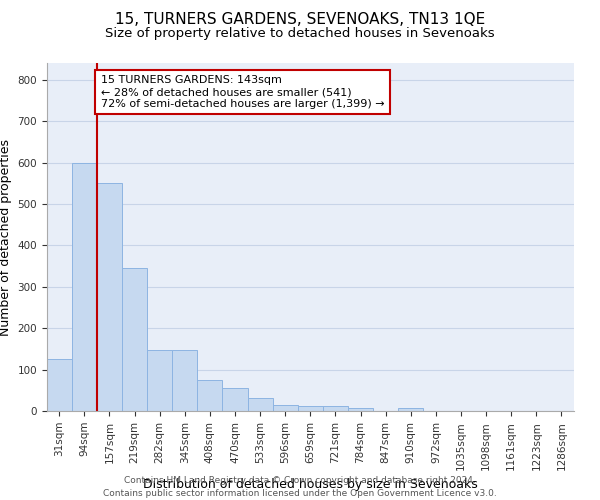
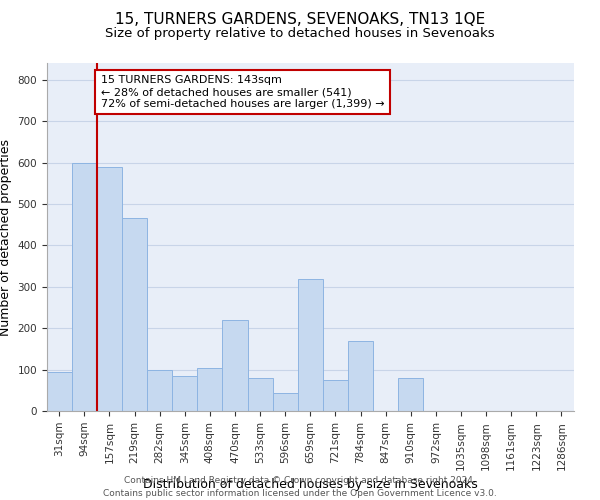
31sqm: 125 -> 95
157sqm: 550 -> 590
219sqm: 345 -> 465
282sqm: 148 -> 100
345sqm: 148 -> 85
408sqm: 75 -> 105
470sqm: 55 -> 220
533sqm: 32 -> 80
596sqm: 14 -> 45
659sqm: 13 -> 320
721sqm: 13 -> 75
784sqm: 7 -> 170
910sqm: 7 -> 80
